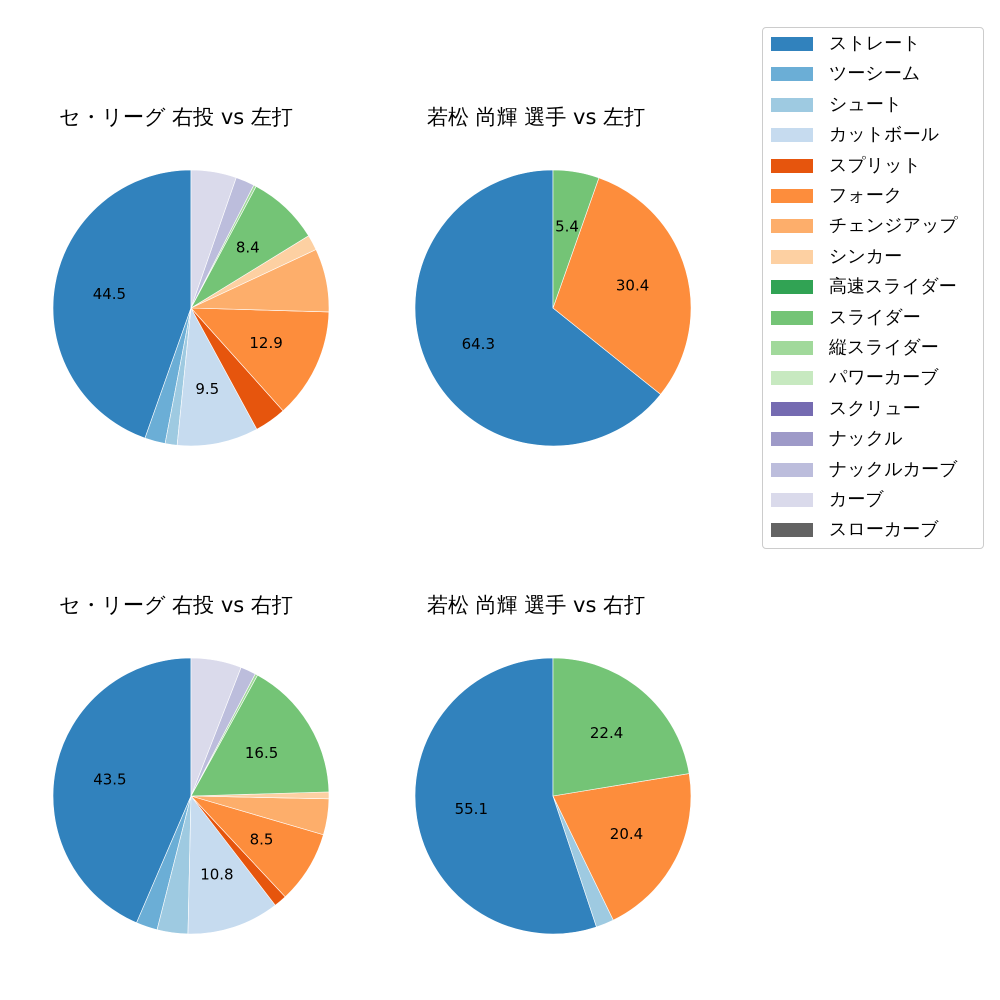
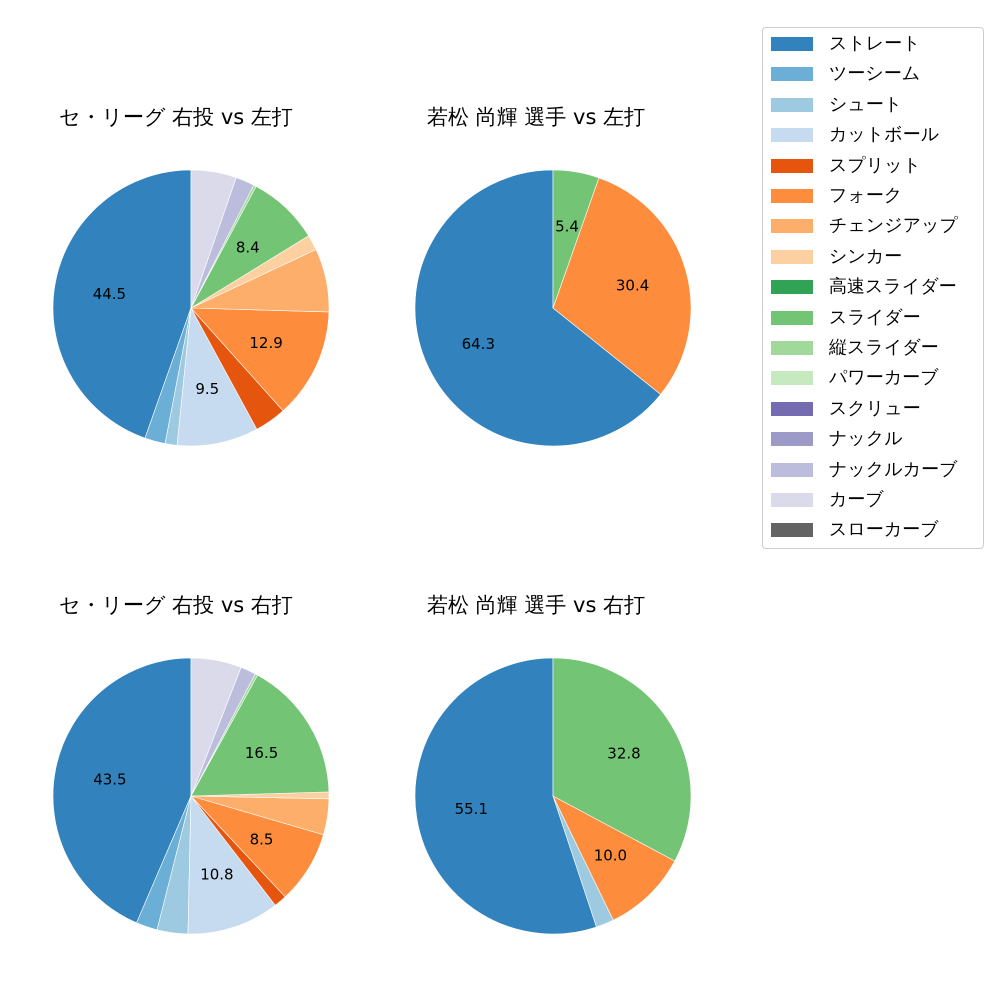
若松 尚輝 選手 vs 右打/フォーク: 20.4 -> 10.0
若松 尚輝 選手 vs 右打/スライダー: 22.4 -> 32.8
